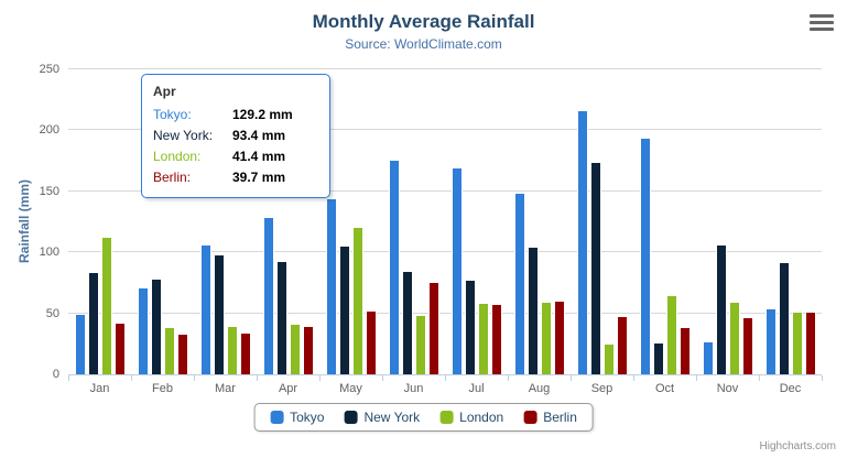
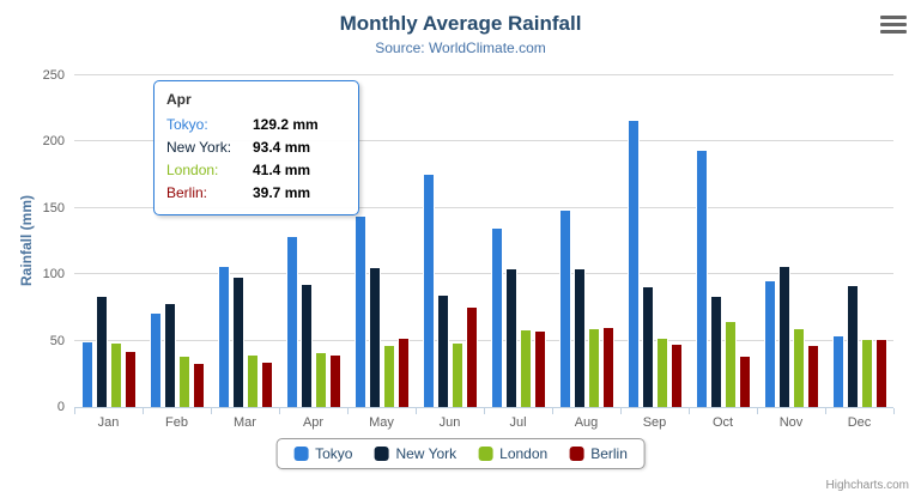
London/Jan: 113 -> 49
London/May: 121 -> 47
Tokyo/Jul: 170 -> 136
New York/Jul: 78 -> 105
New York/Sep: 174 -> 91
London/Sep: 25 -> 52
New York/Oct: 26 -> 84
Tokyo/Nov: 27 -> 96
